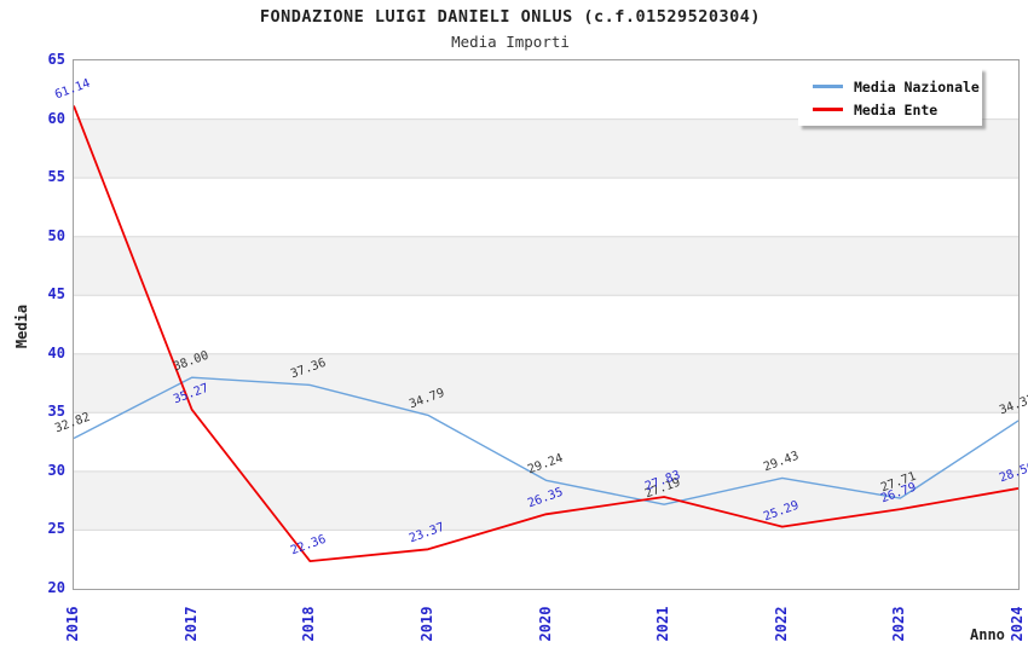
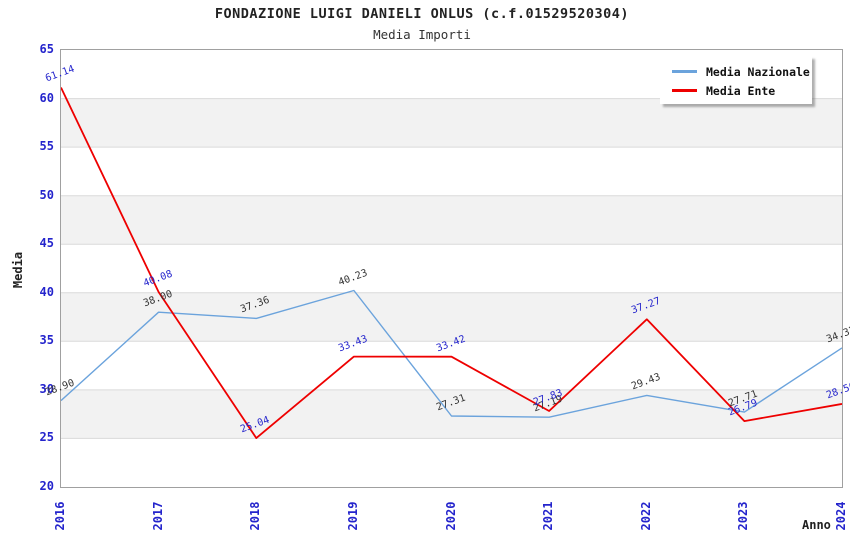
Media Nazionale/2016: 32.82 -> 28.90
Media Ente/2017: 35.27 -> 40.08
Media Ente/2018: 22.36 -> 25.04
Media Nazionale/2019: 34.79 -> 40.23
Media Ente/2019: 23.37 -> 33.43
Media Nazionale/2020: 29.24 -> 27.31
Media Ente/2020: 26.35 -> 33.42
Media Ente/2022: 25.29 -> 37.27
